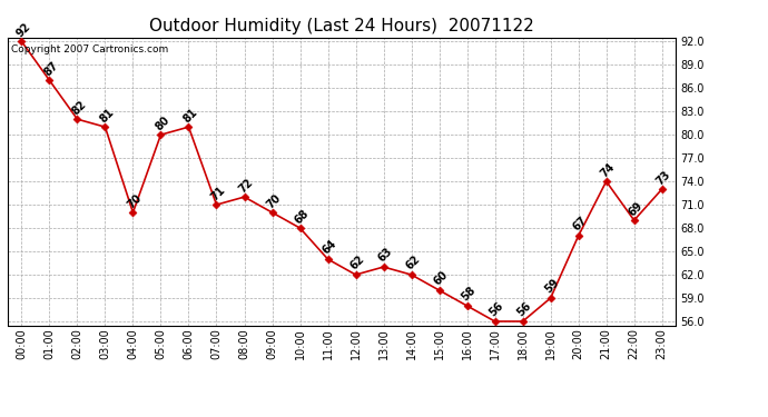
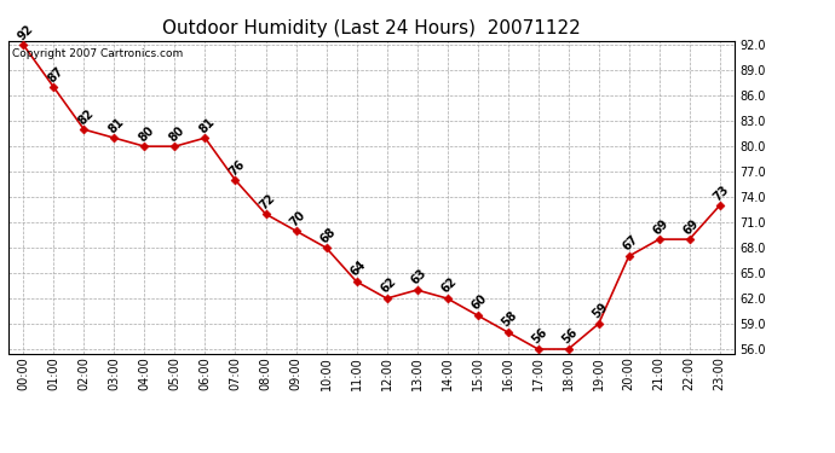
04:00: 70 -> 80
07:00: 71 -> 76
21:00: 74 -> 69
